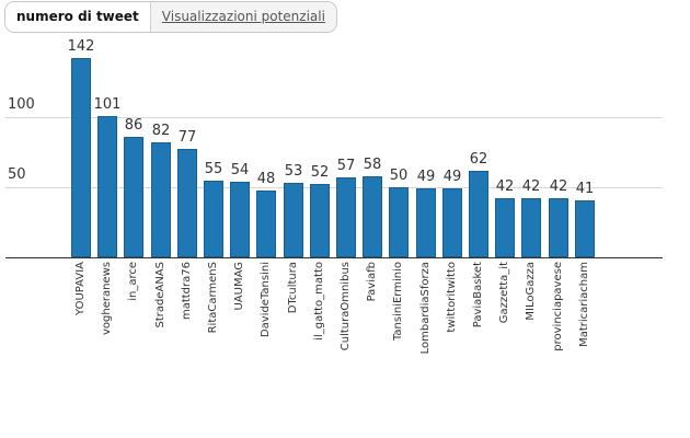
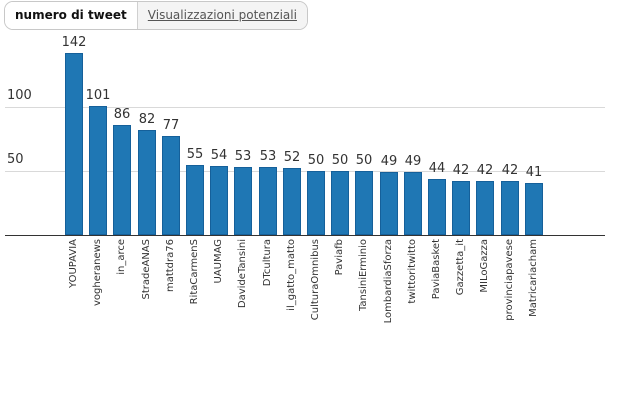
DavideTansini: 48 -> 53
CulturaOmnibus: 57 -> 50
Paviafb: 58 -> 50
PaviaBasket: 62 -> 44
